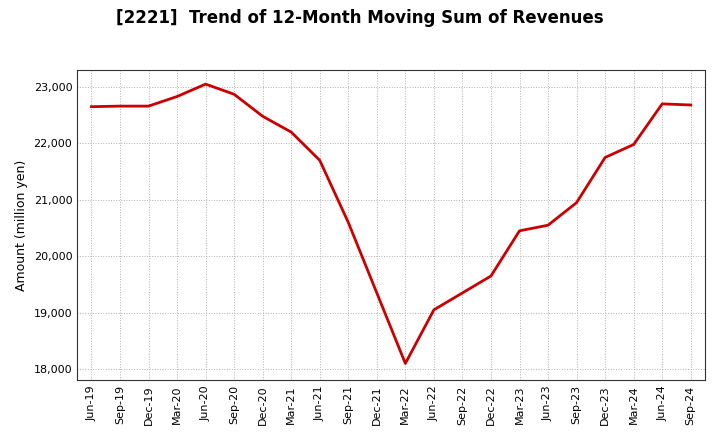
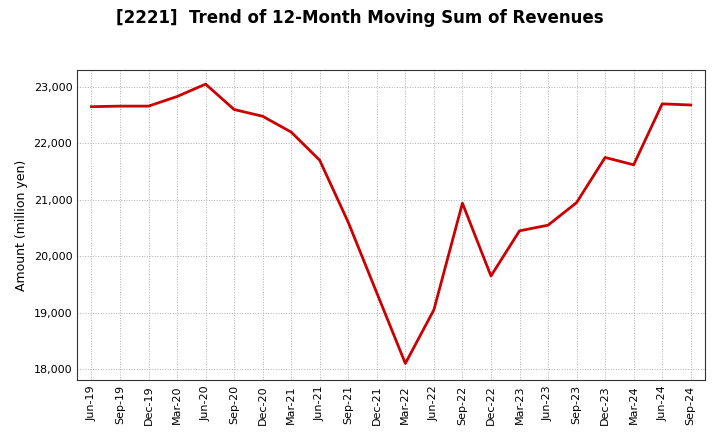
Sep-20: 22,870 -> 22,600
Sep-22: 19,350 -> 20,940
Mar-24: 21,980 -> 21,620
